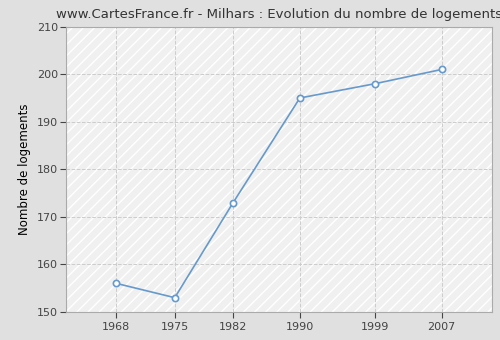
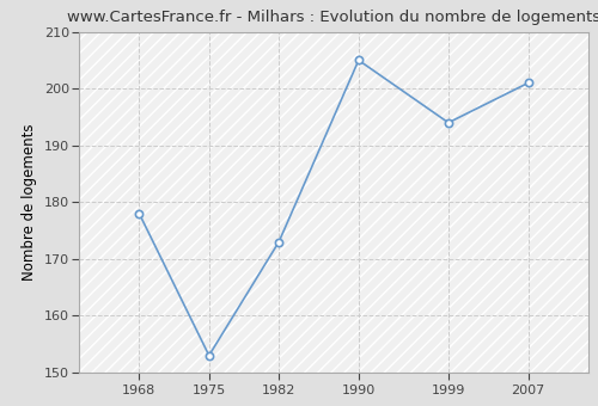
1968: 156 -> 178
1990: 195 -> 205
1999: 198 -> 194
